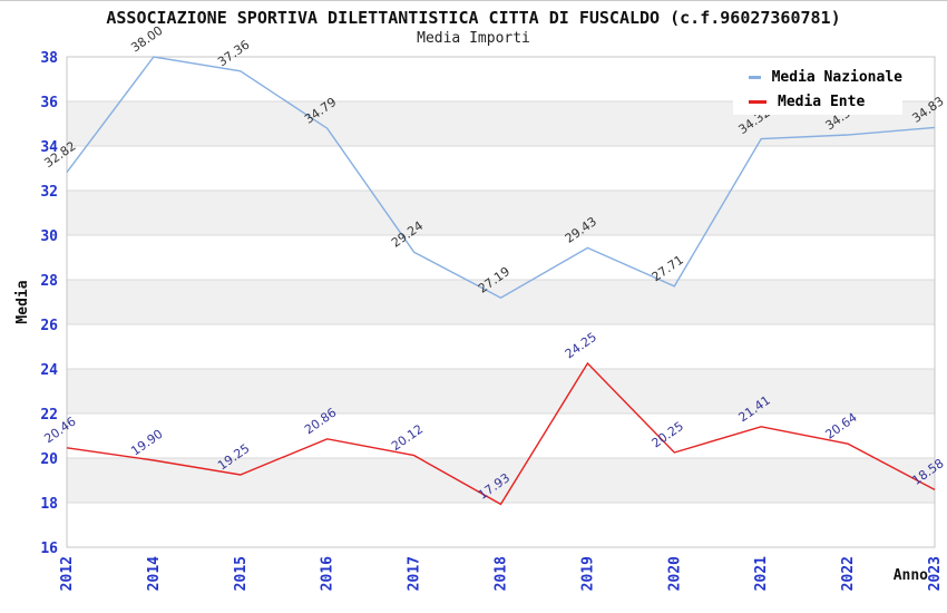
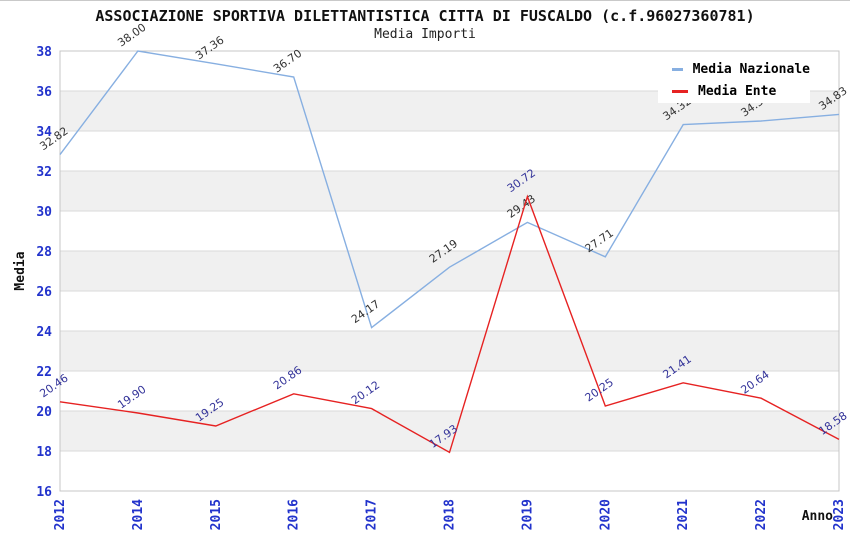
Media Nazionale/2016: 34.79 -> 36.70
Media Nazionale/2017: 29.24 -> 24.17
Media Ente/2019: 24.25 -> 30.72
